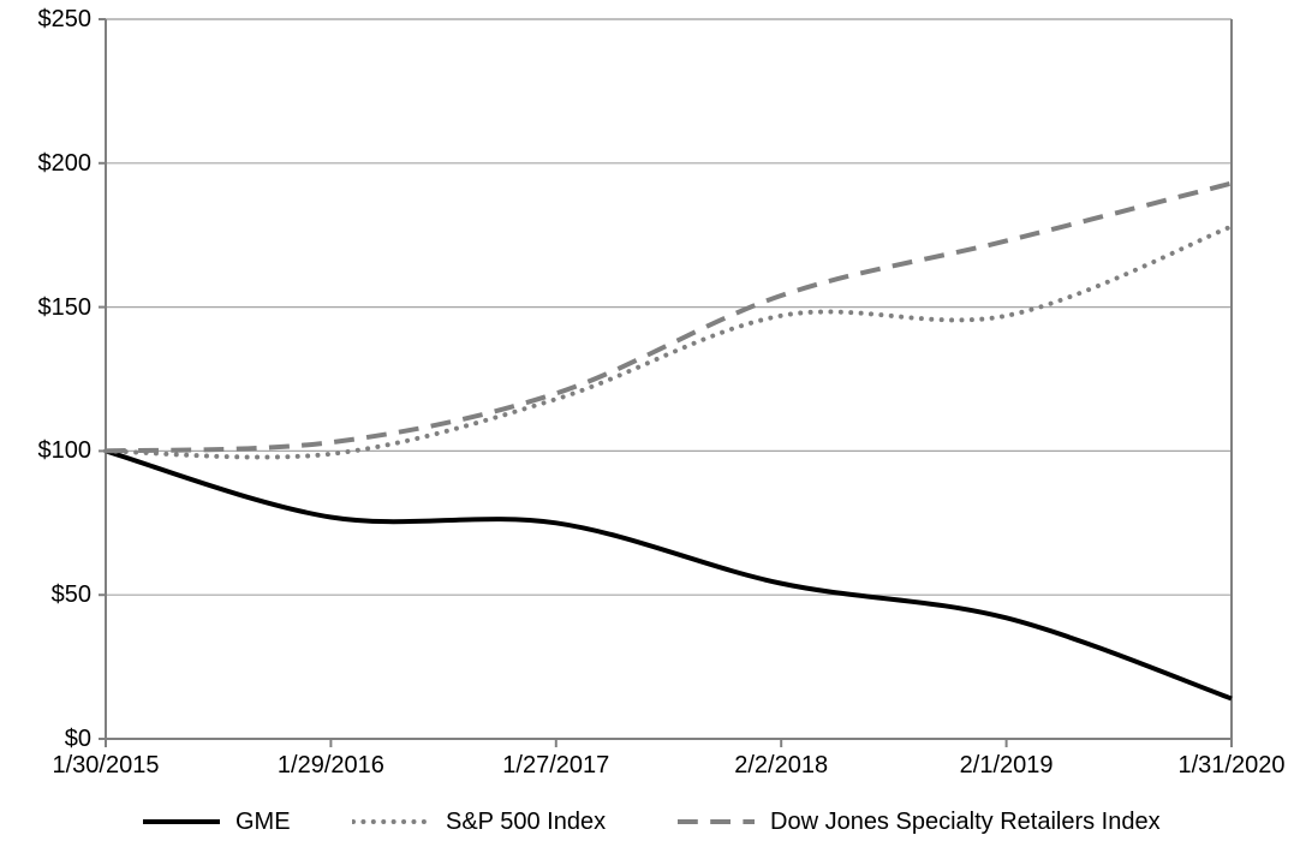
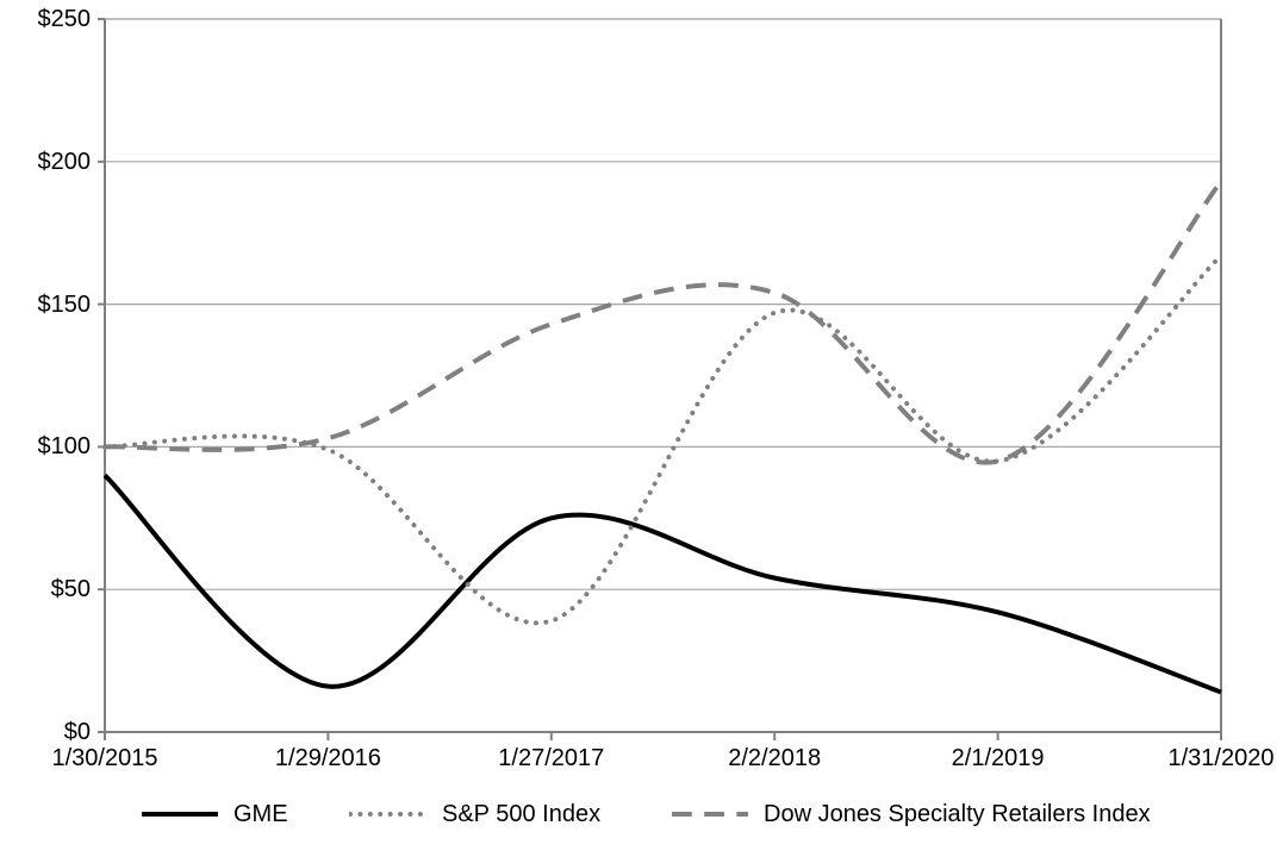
GME/1/30/2015: $100 -> $90
GME/1/29/2016: $77 -> $16
S&P 500 Index/1/27/2017: $118 -> $39
Dow Jones Specialty Retailers Index/1/27/2017: $120 -> $143
S&P 500 Index/2/1/2019: $147 -> $95
Dow Jones Specialty Retailers Index/2/1/2019: $173 -> $95
S&P 500 Index/1/31/2020: $178 -> $167
